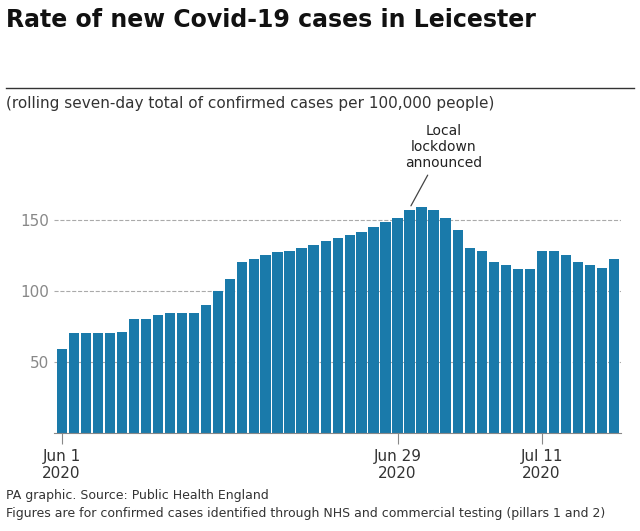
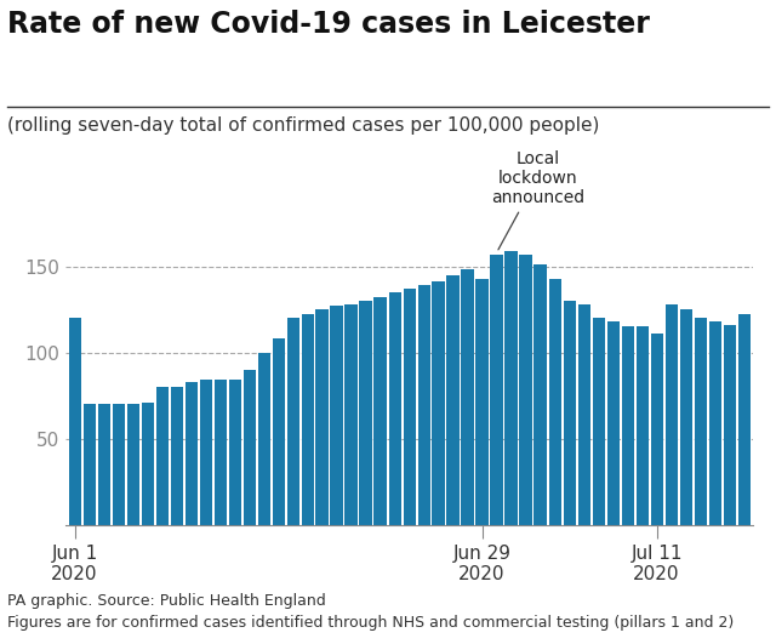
Jun 1 2020: 59 -> 120
Jun 29 2020: 151 -> 143
Jul 11 2020: 128 -> 111
